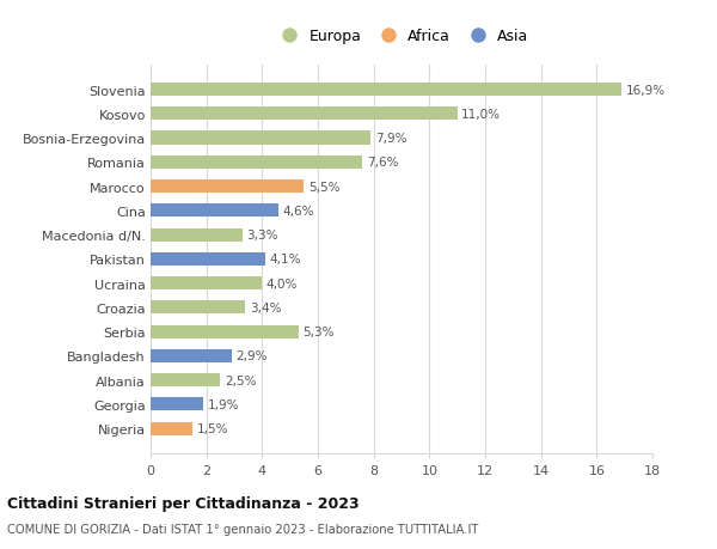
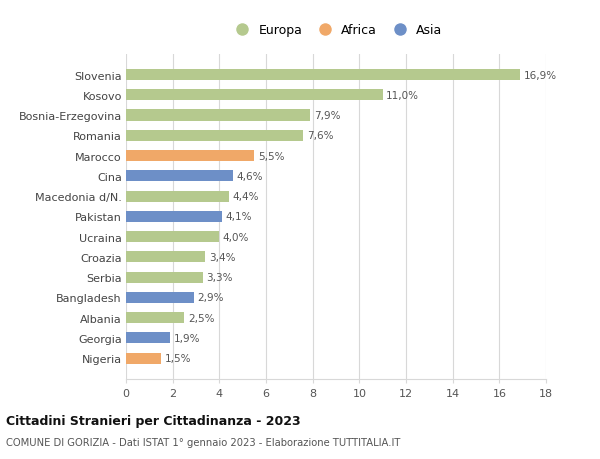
Macedonia d/N.: 3,3% -> 4,4%
Serbia: 5,3% -> 3,3%
